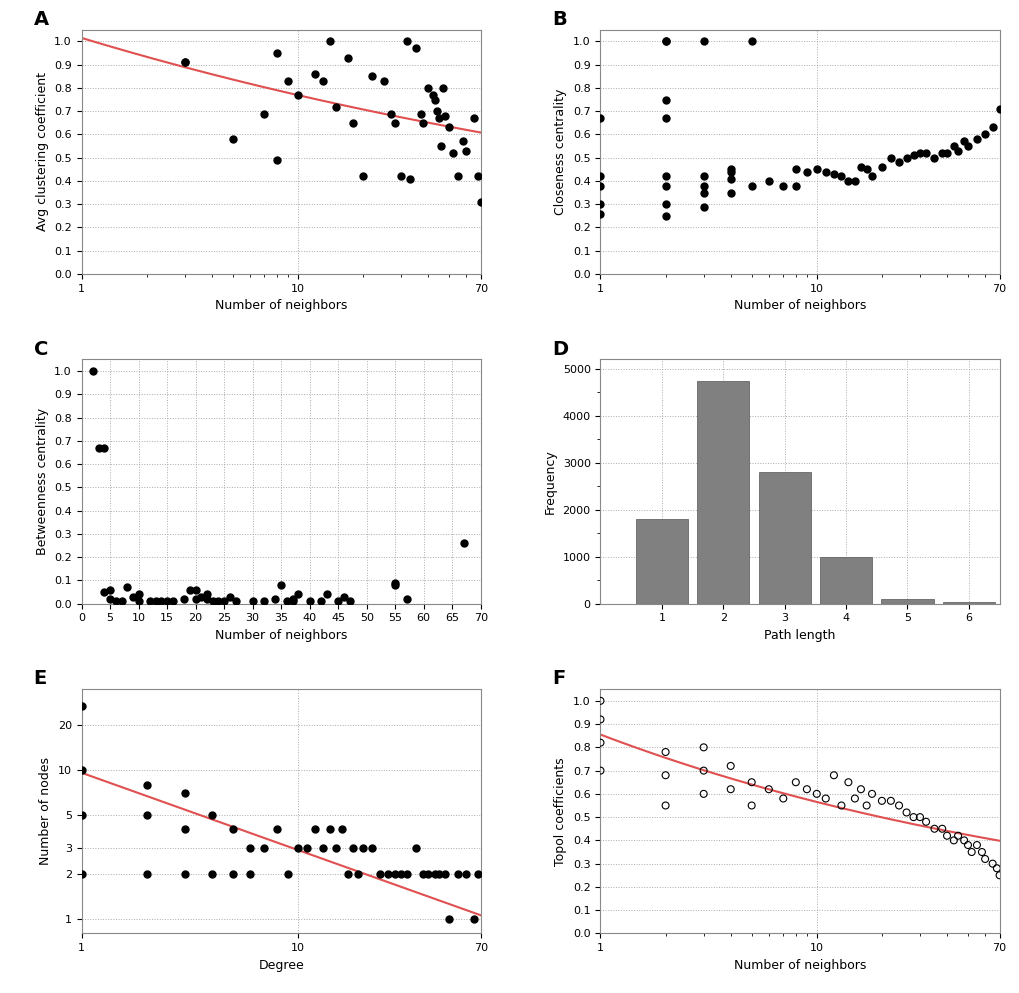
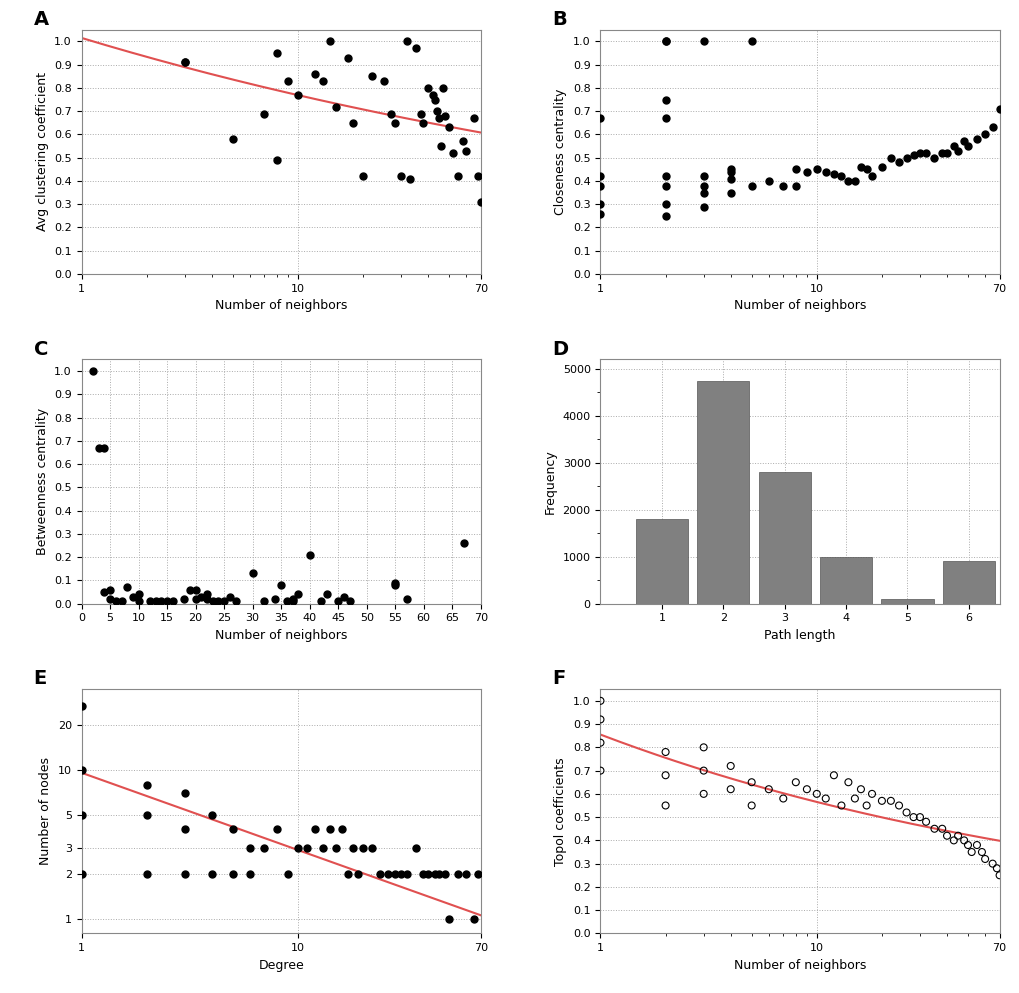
30: 0.01 -> 0.13
40: 0.01 -> 0.21
6: 30 -> 900
